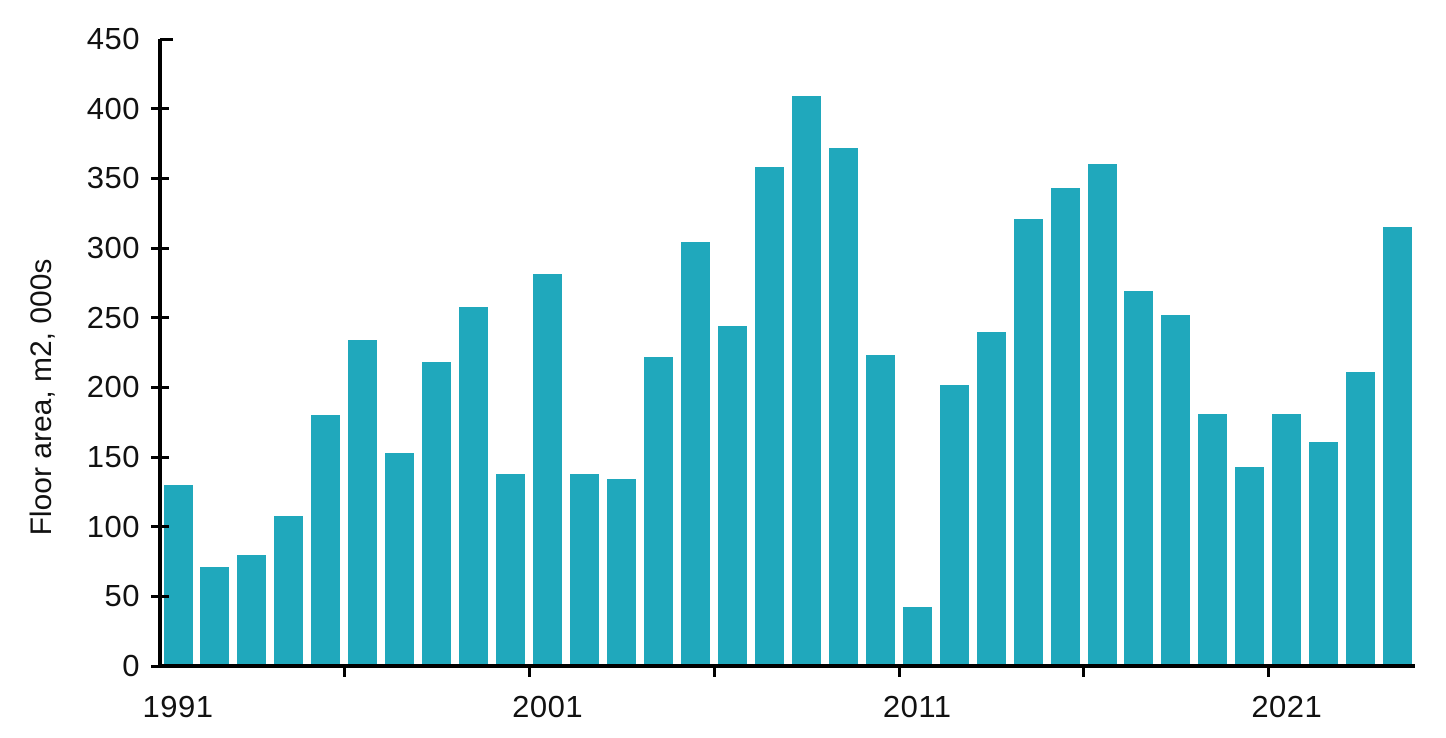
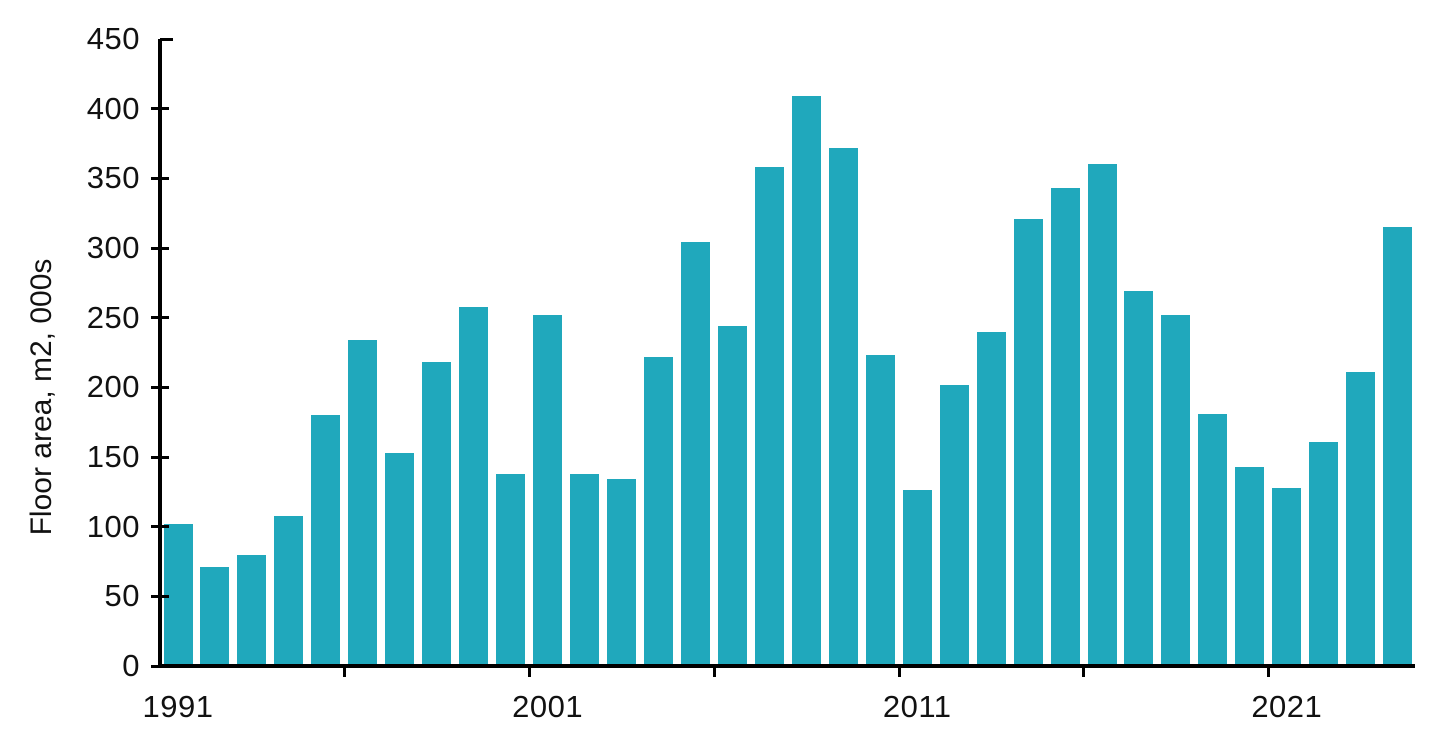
1991: 130 -> 102
2001: 281 -> 252
2011: 42 -> 126
2021: 181 -> 128
